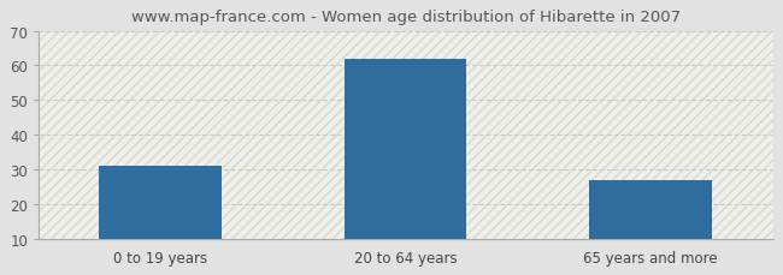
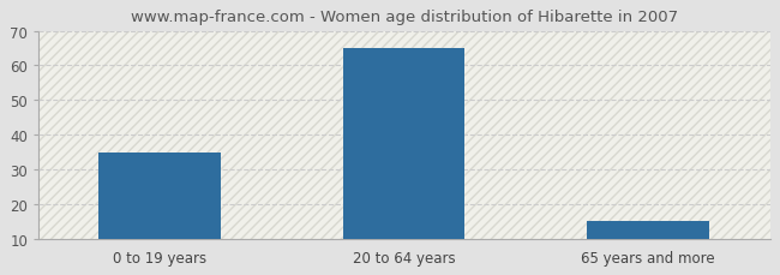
0 to 19 years: 31 -> 35
20 to 64 years: 62 -> 65
65 years and more: 27 -> 15
